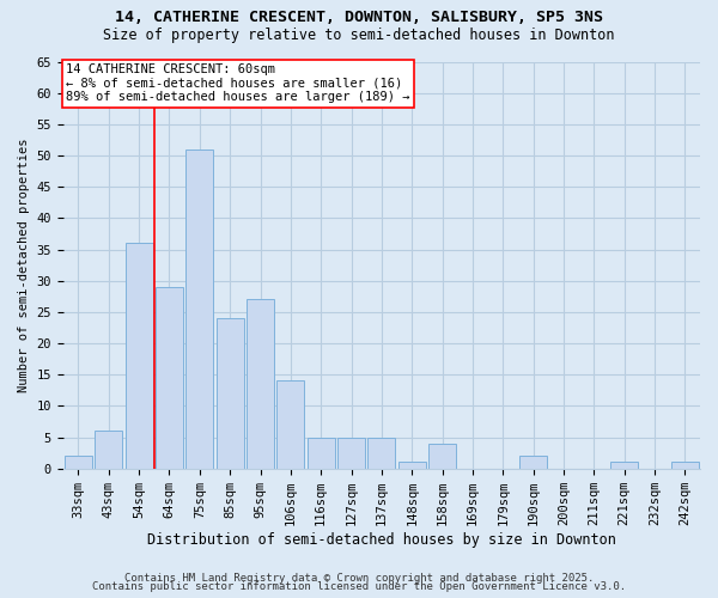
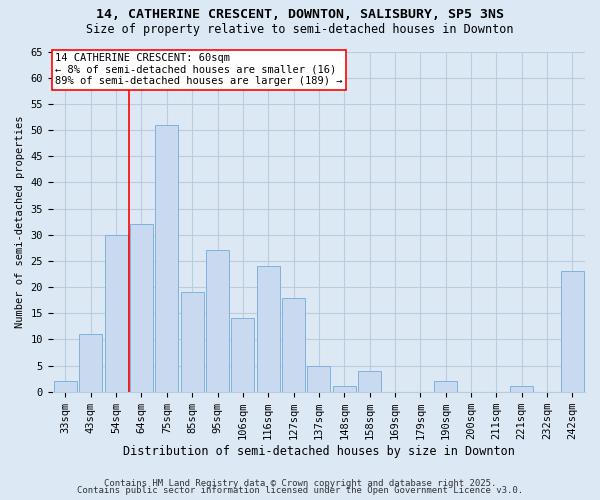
43sqm: 6 -> 11
54sqm: 36 -> 30
64sqm: 29 -> 32
85sqm: 24 -> 19
116sqm: 5 -> 24
127sqm: 5 -> 18
242sqm: 1 -> 23
